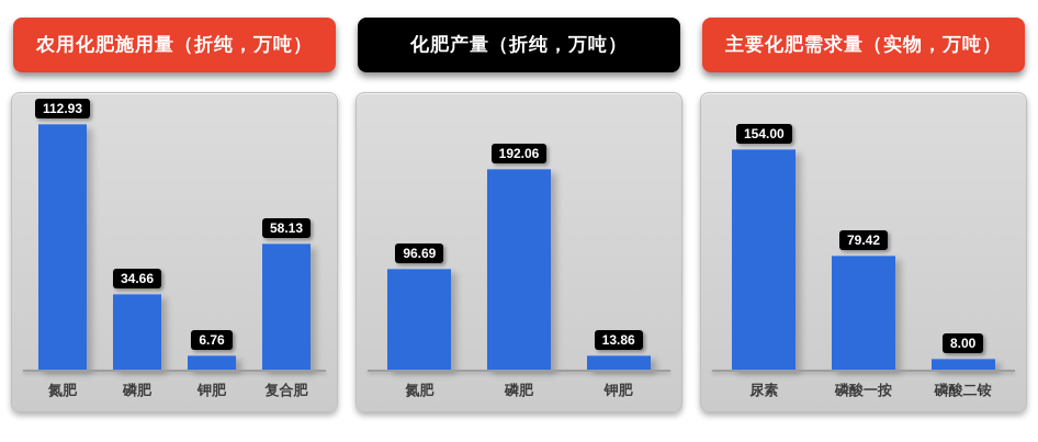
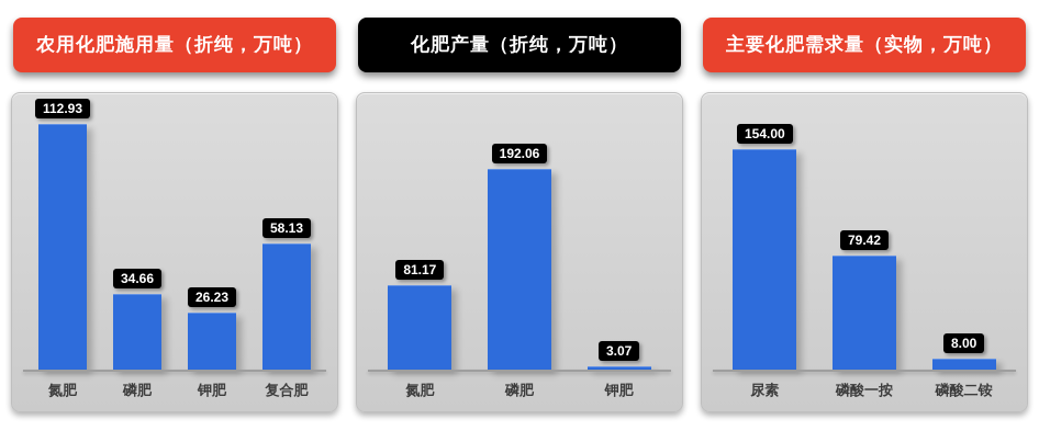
农用化肥施用量（折纯，万吨）/钾肥: 6.76 -> 26.23
化肥产量（折纯，万吨）/氮肥: 96.69 -> 81.17
化肥产量（折纯，万吨）/钾肥: 13.86 -> 3.07
